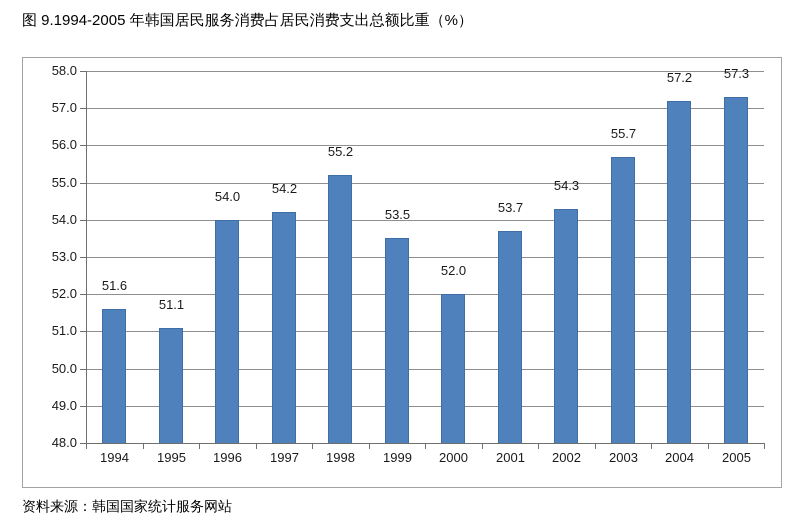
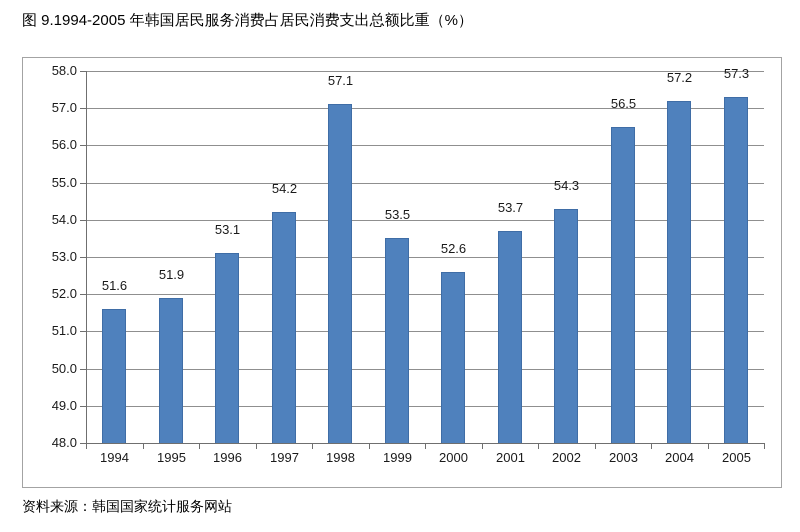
1995: 51.1 -> 51.9
1996: 54.0 -> 53.1
1998: 55.2 -> 57.1
2000: 52.0 -> 52.6
2003: 55.7 -> 56.5
